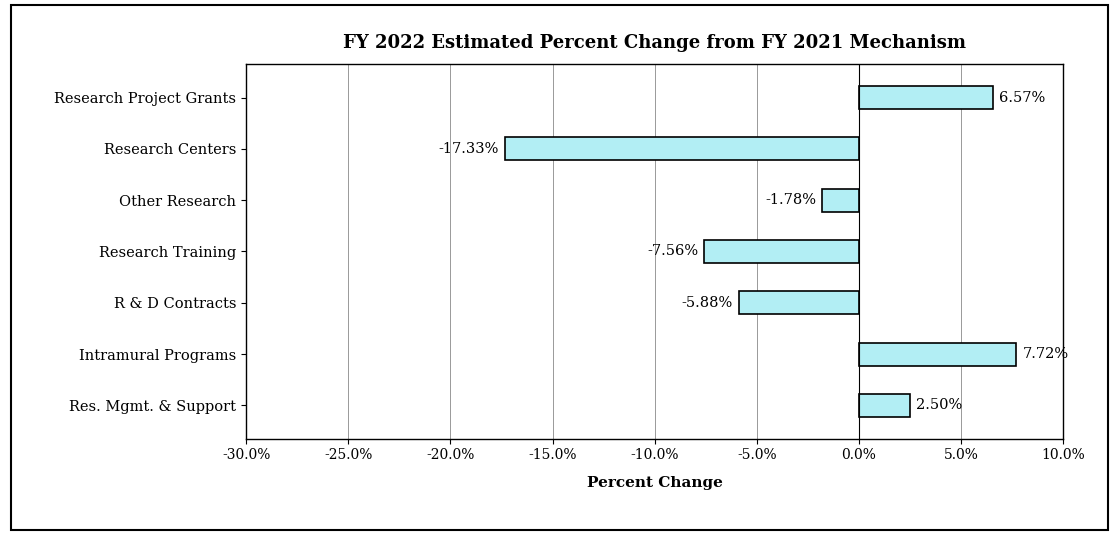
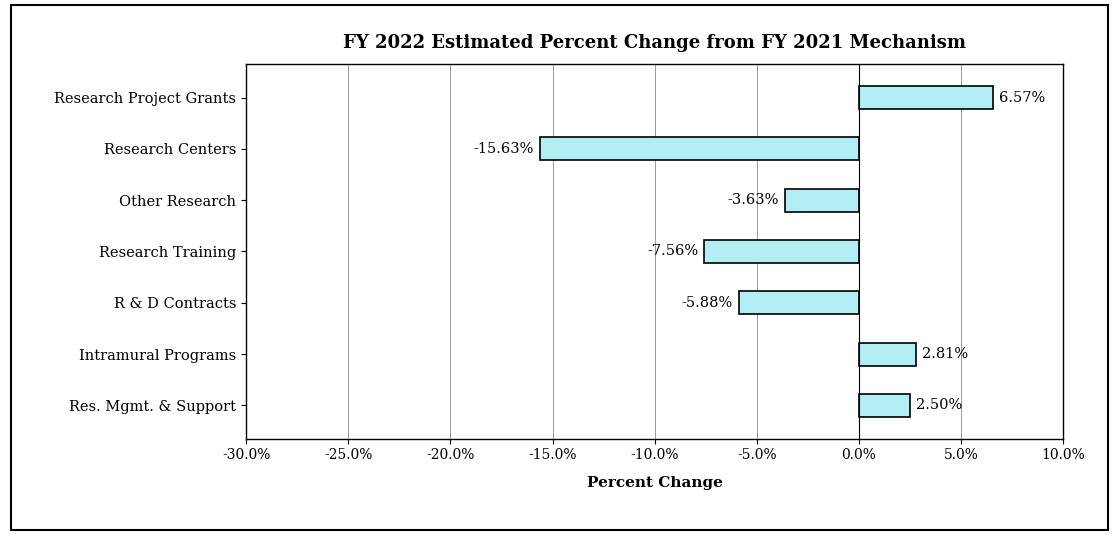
Research Centers: -17.33% -> -15.63%
Other Research: -1.78% -> -3.63%
Intramural Programs: 7.72% -> 2.81%
